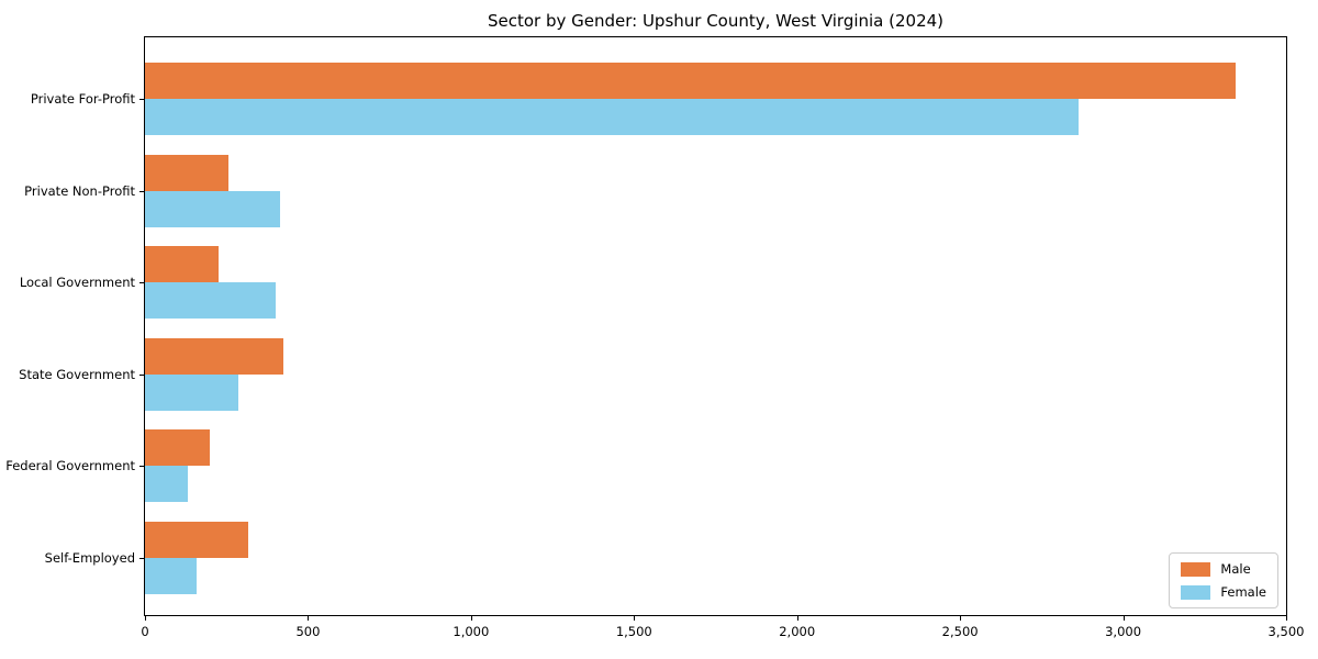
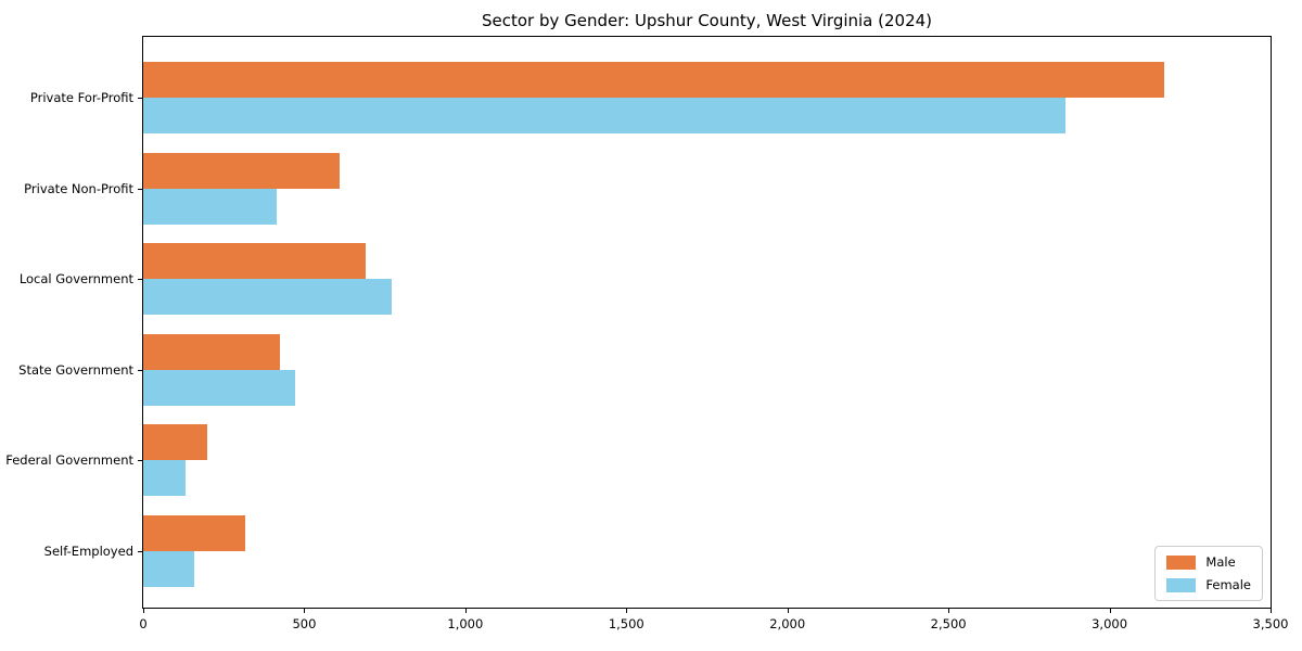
Male/Private For-Profit: 3340 -> 3170
Male/Private Non-Profit: 260 -> 610
Male/Local Government: 220 -> 690
Female/Local Government: 400 -> 770
Female/State Government: 280 -> 470
